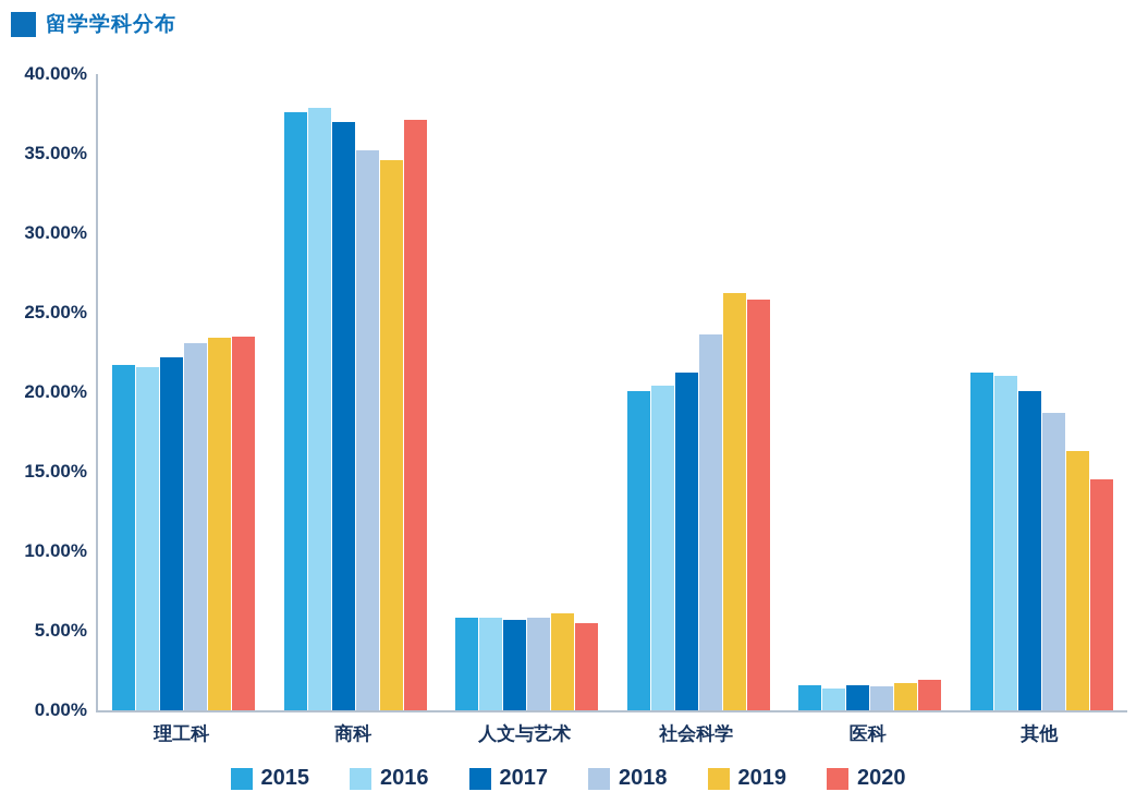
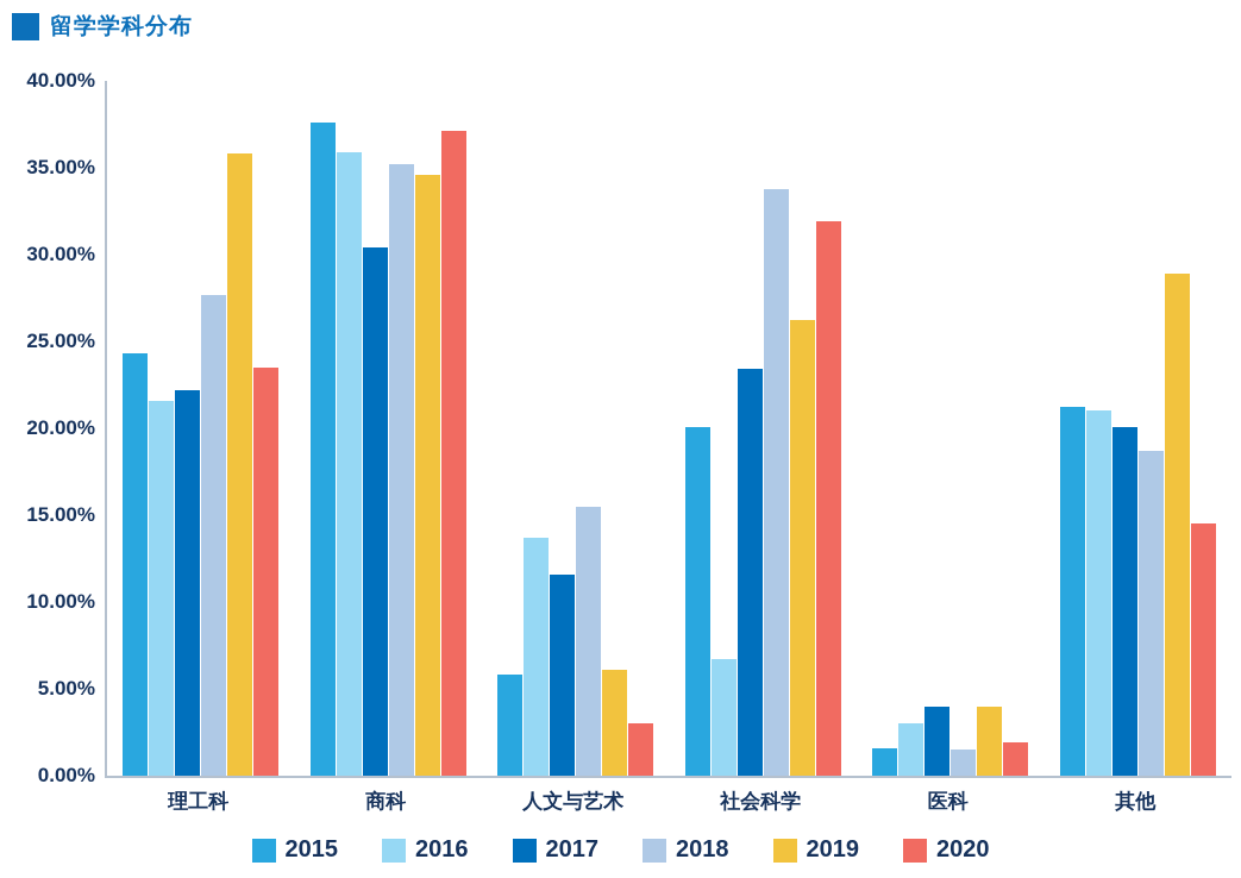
2015/理工科: 21.7% -> 24.3%
2018/理工科: 23.1% -> 27.7%
2019/理工科: 23.4% -> 35.8%
2016/商科: 37.9% -> 35.9%
2017/商科: 37.0% -> 30.4%
2016/人文与艺术: 5.8% -> 13.7%
2017/人文与艺术: 5.7% -> 11.6%
2018/人文与艺术: 5.8% -> 15.5%
2020/人文与艺术: 5.5% -> 3.0%
2016/社会科学: 20.4% -> 6.7%
2017/社会科学: 21.2% -> 23.4%
2018/社会科学: 23.6% -> 33.8%
2020/社会科学: 25.8% -> 31.9%
2016/医科: 1.4% -> 3.0%
2017/医科: 1.6% -> 4.0%
2019/医科: 1.7% -> 4.0%
2019/其他: 16.3% -> 28.9%
